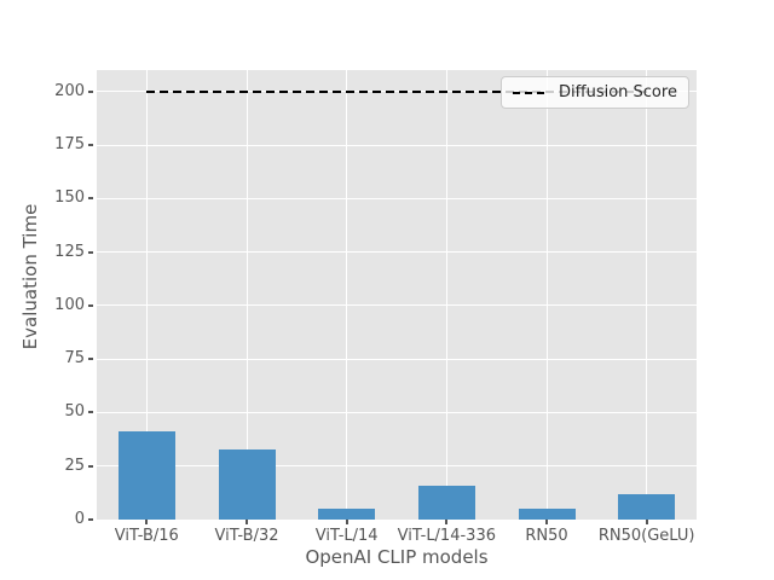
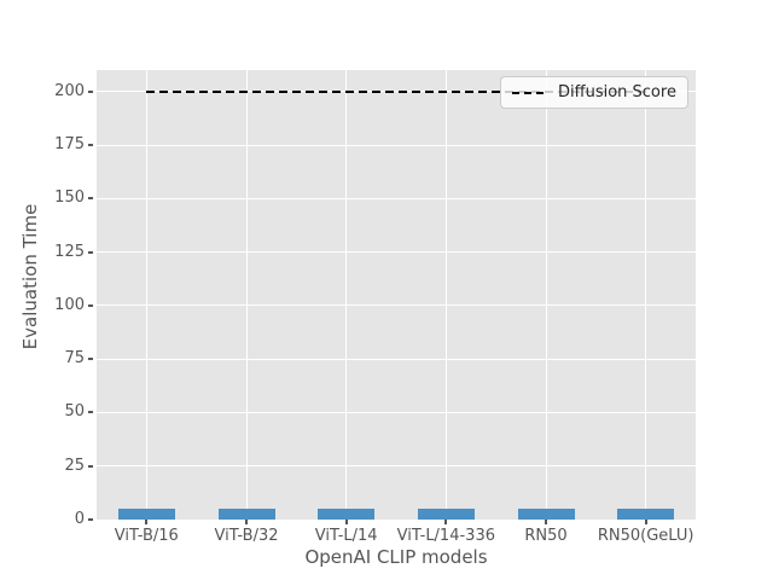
ViT-B/16: 41 -> 5
ViT-B/32: 33 -> 5
ViT-L/14-336: 16 -> 5
RN50(GeLU): 12 -> 5
